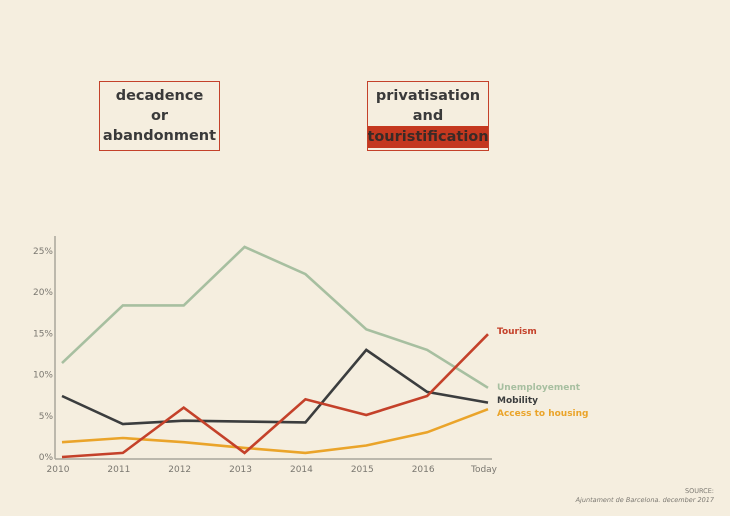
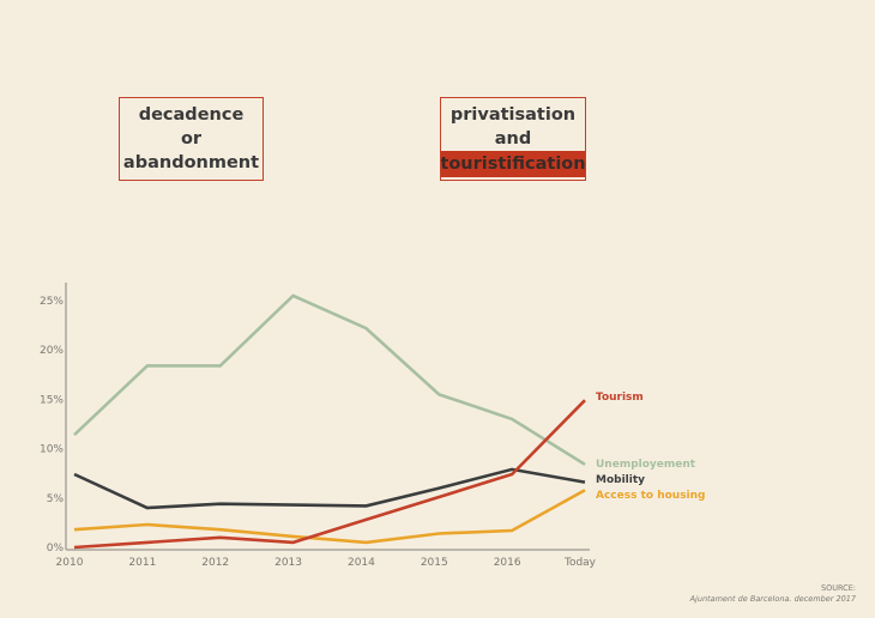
Tourism/2012: 6% -> 1%
Tourism/2014: 7% -> 3%
Mobility/2015: 13% -> 6%
Access to housing/2016: 3% -> 2%
